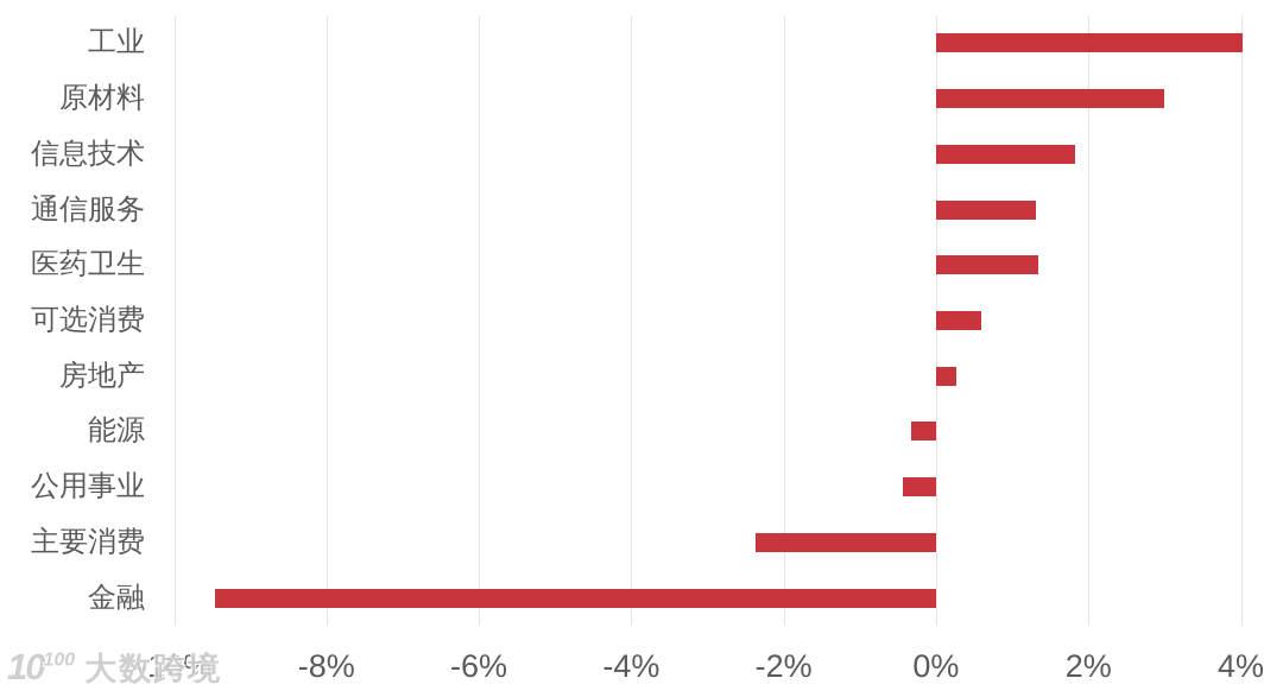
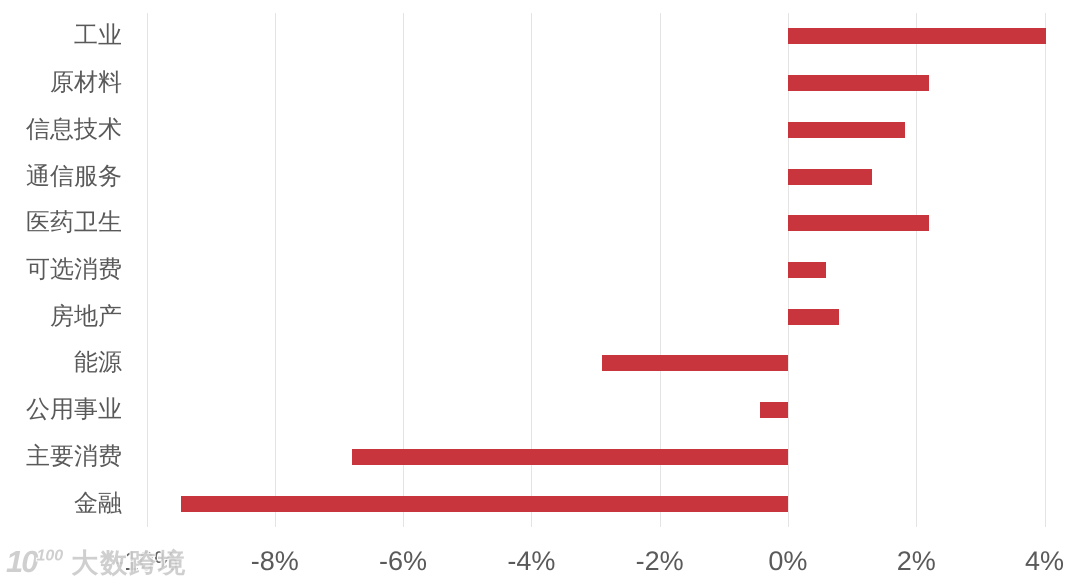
原材料: 3.0% -> 2.2%
医药卫生: 1.3% -> 2.2%
房地产: 0.3% -> 0.8%
能源: -0.3% -> -2.9%
主要消费: -2.4% -> -6.8%
